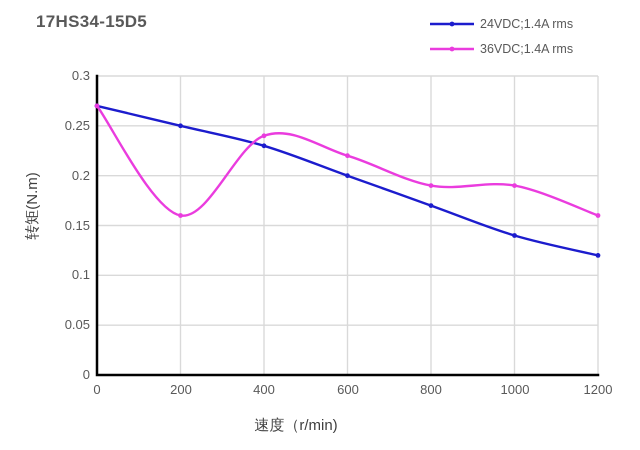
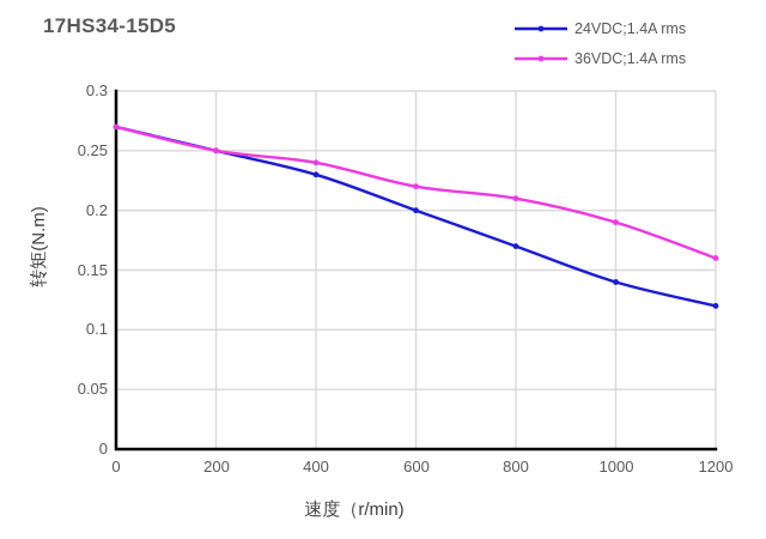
36VDC;1.4A rms/200: 0.16 -> 0.25
36VDC;1.4A rms/800: 0.19 -> 0.21
